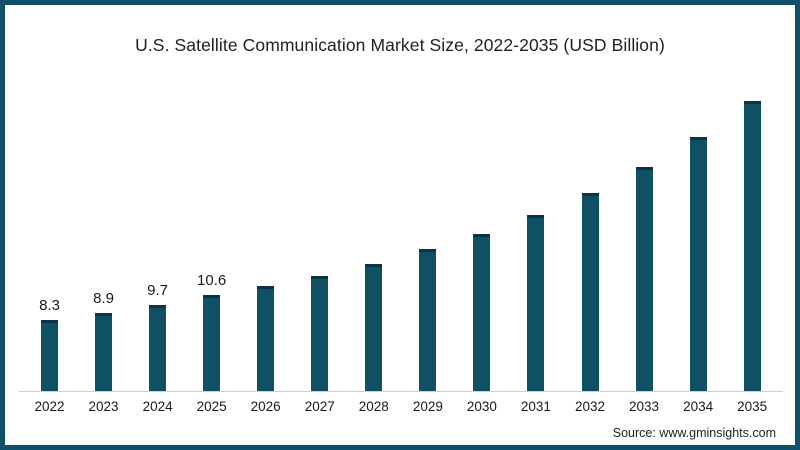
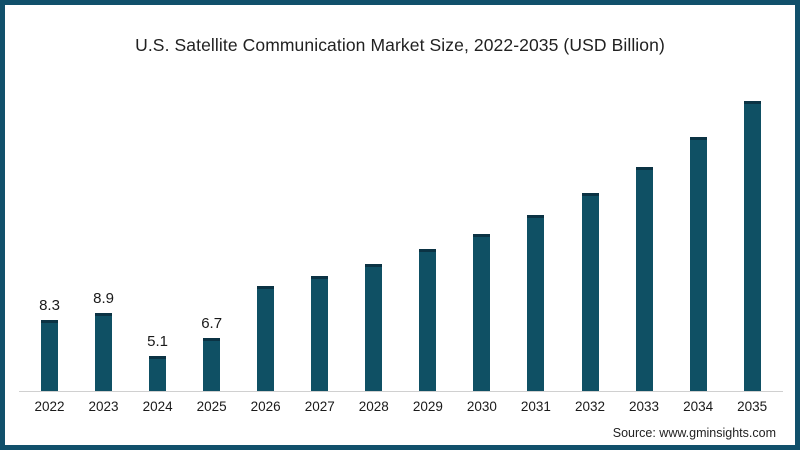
2024: 9.7 -> 5.1
2025: 10.6 -> 6.7
